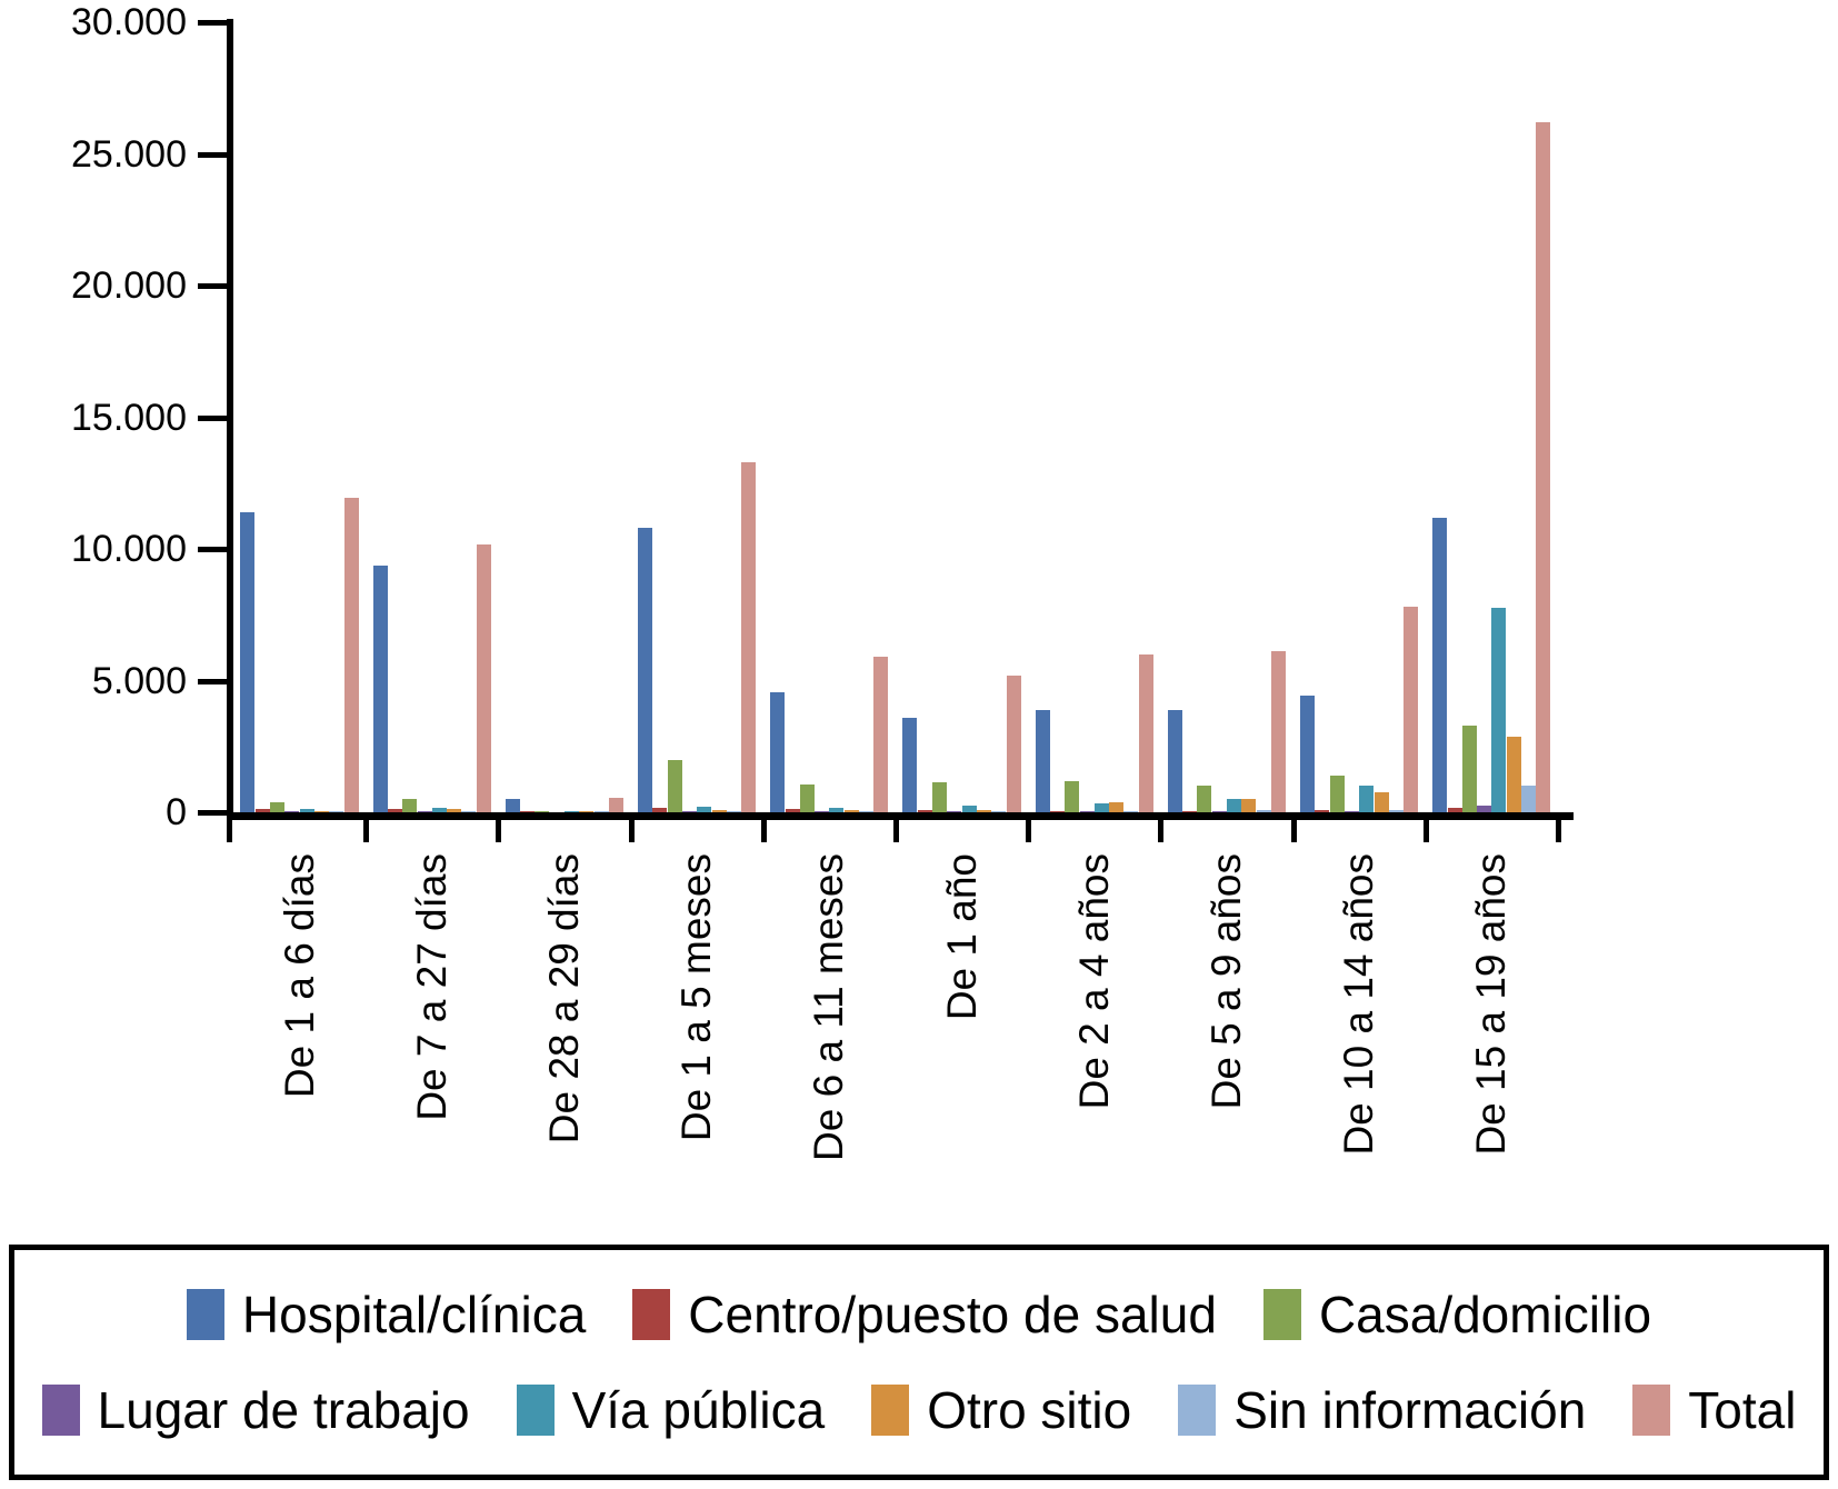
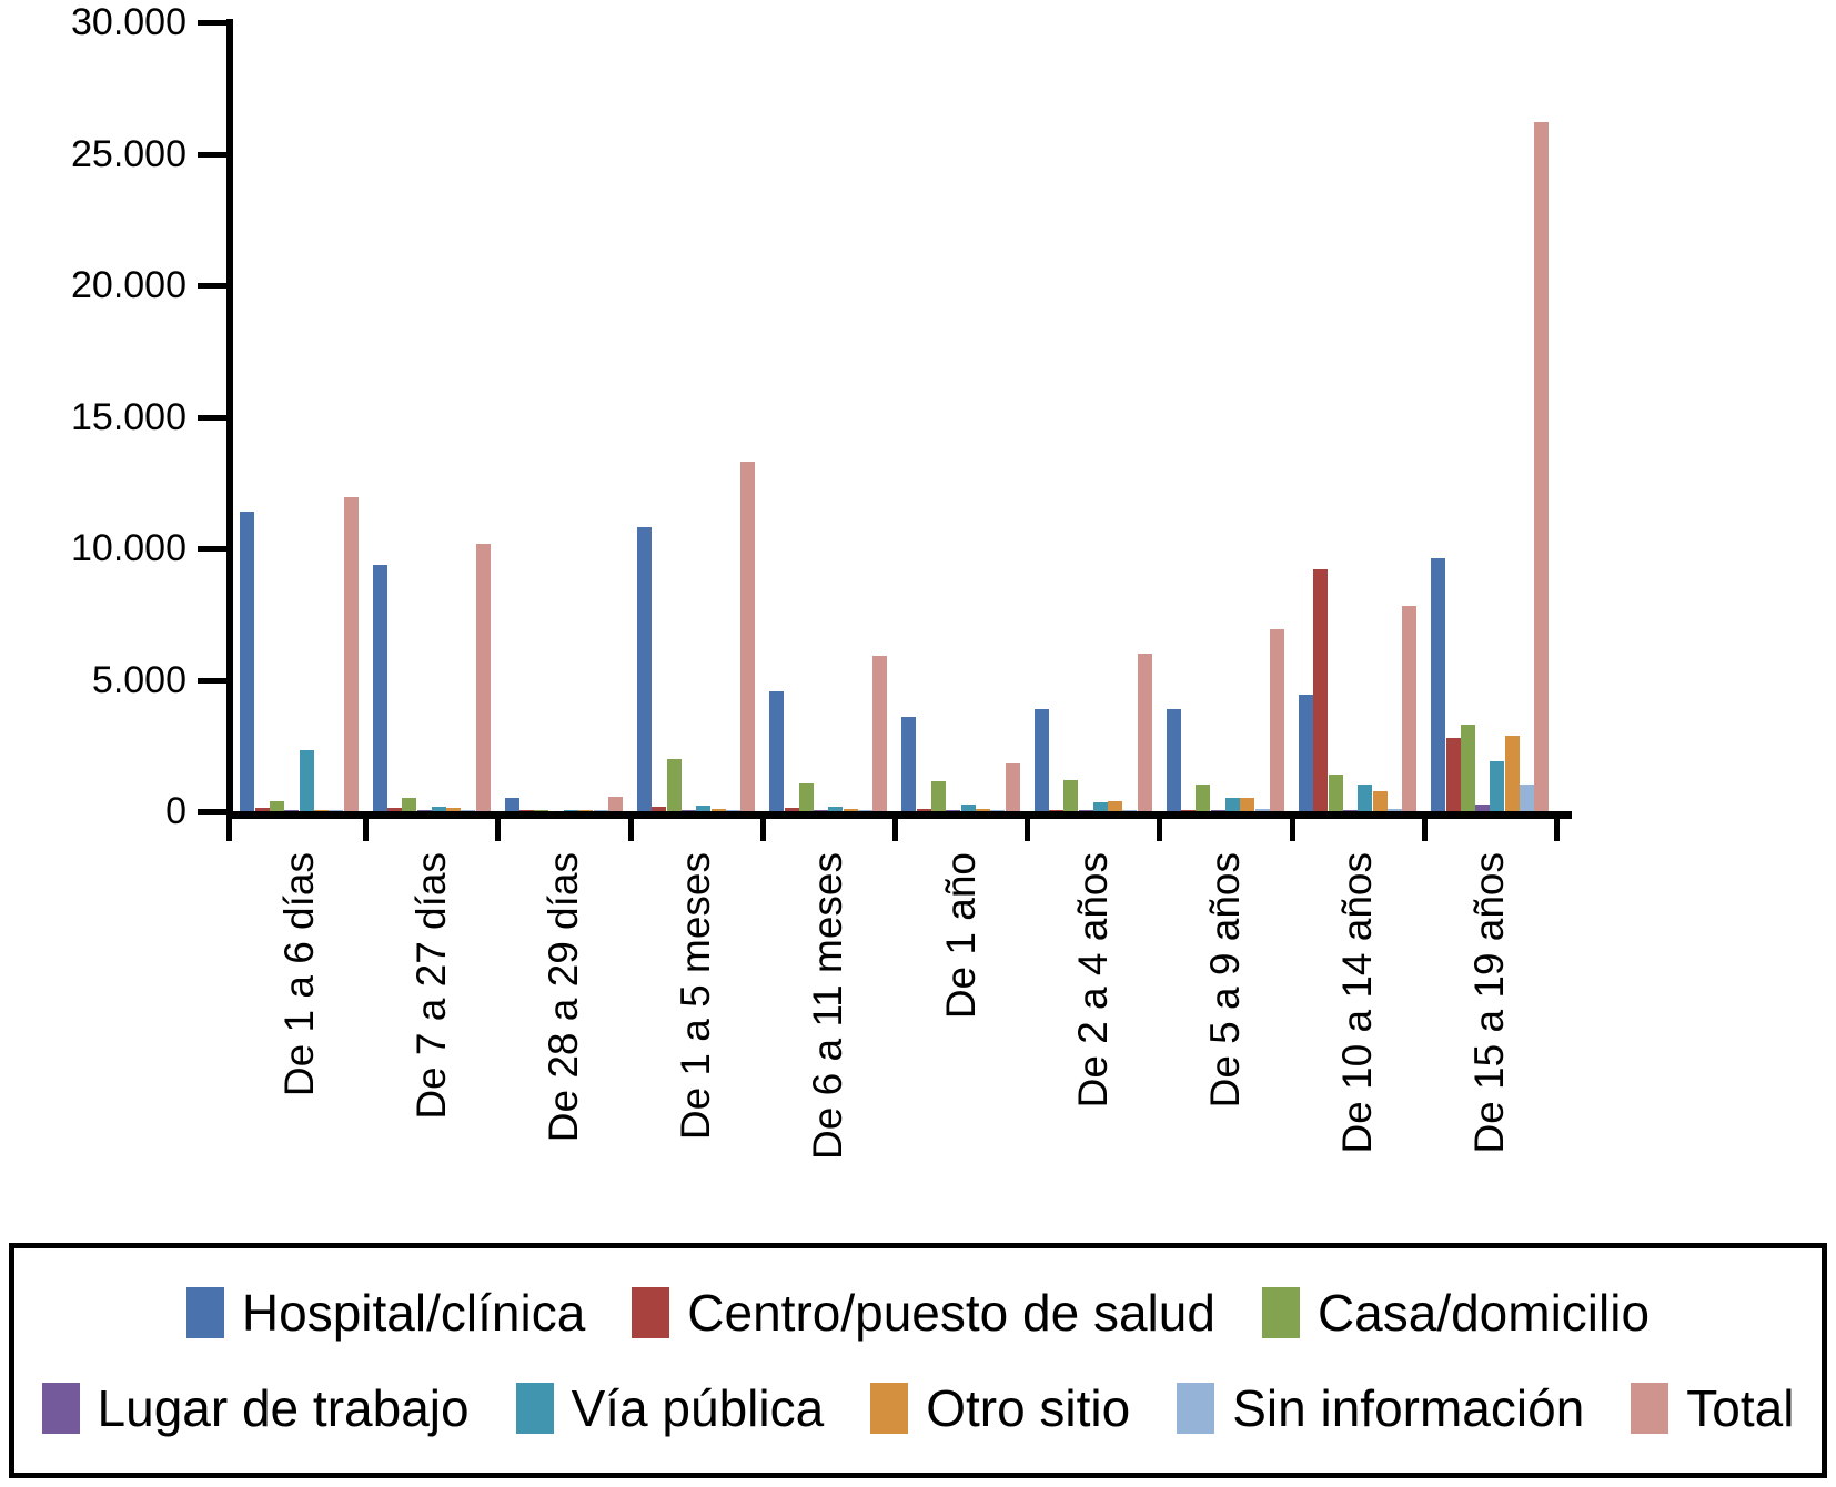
Vía pública/De 1 a 6 días: 100 -> 2300
Total/De 1 año: 5200 -> 1800
Total/De 5 a 9 años: 6100 -> 6900
Centro/puesto de salud/De 10 a 14 años: 100 -> 9200
Hospital/clínica/De 15 a 19 años: 11200 -> 9600
Centro/puesto de salud/De 15 a 19 años: 200 -> 2800
Vía pública/De 15 a 19 años: 7800 -> 1900
